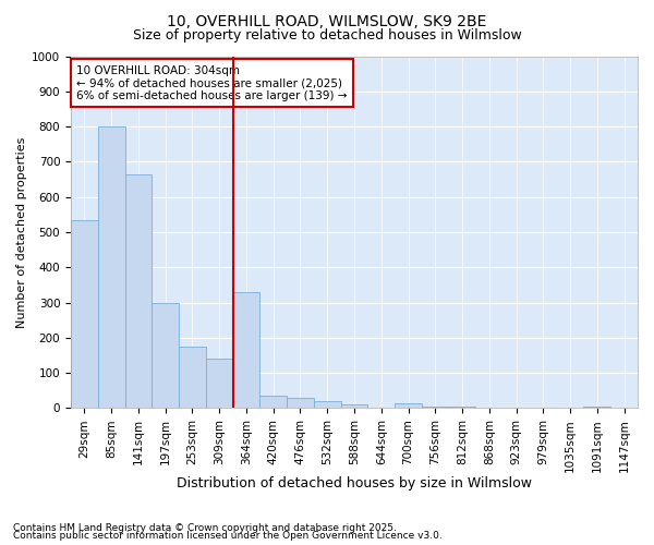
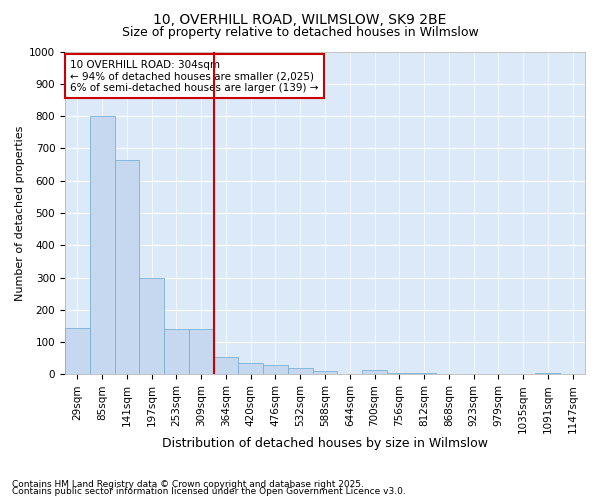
29sqm: 535 -> 145
253sqm: 175 -> 140
364sqm: 330 -> 55
